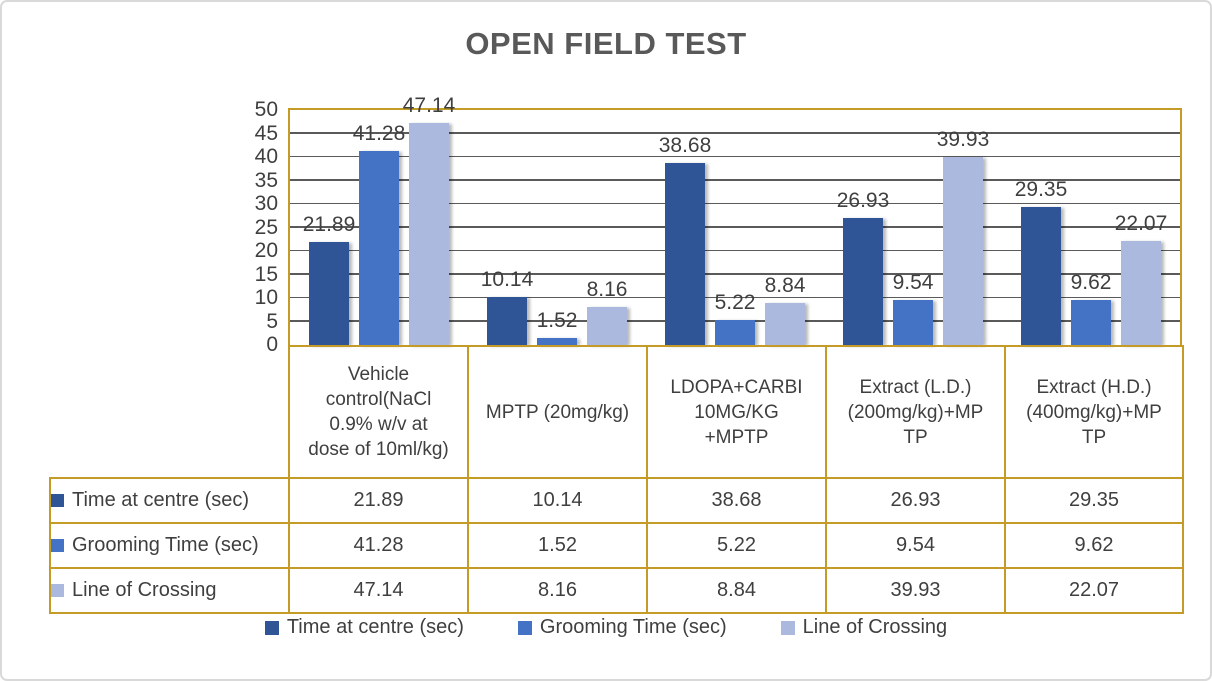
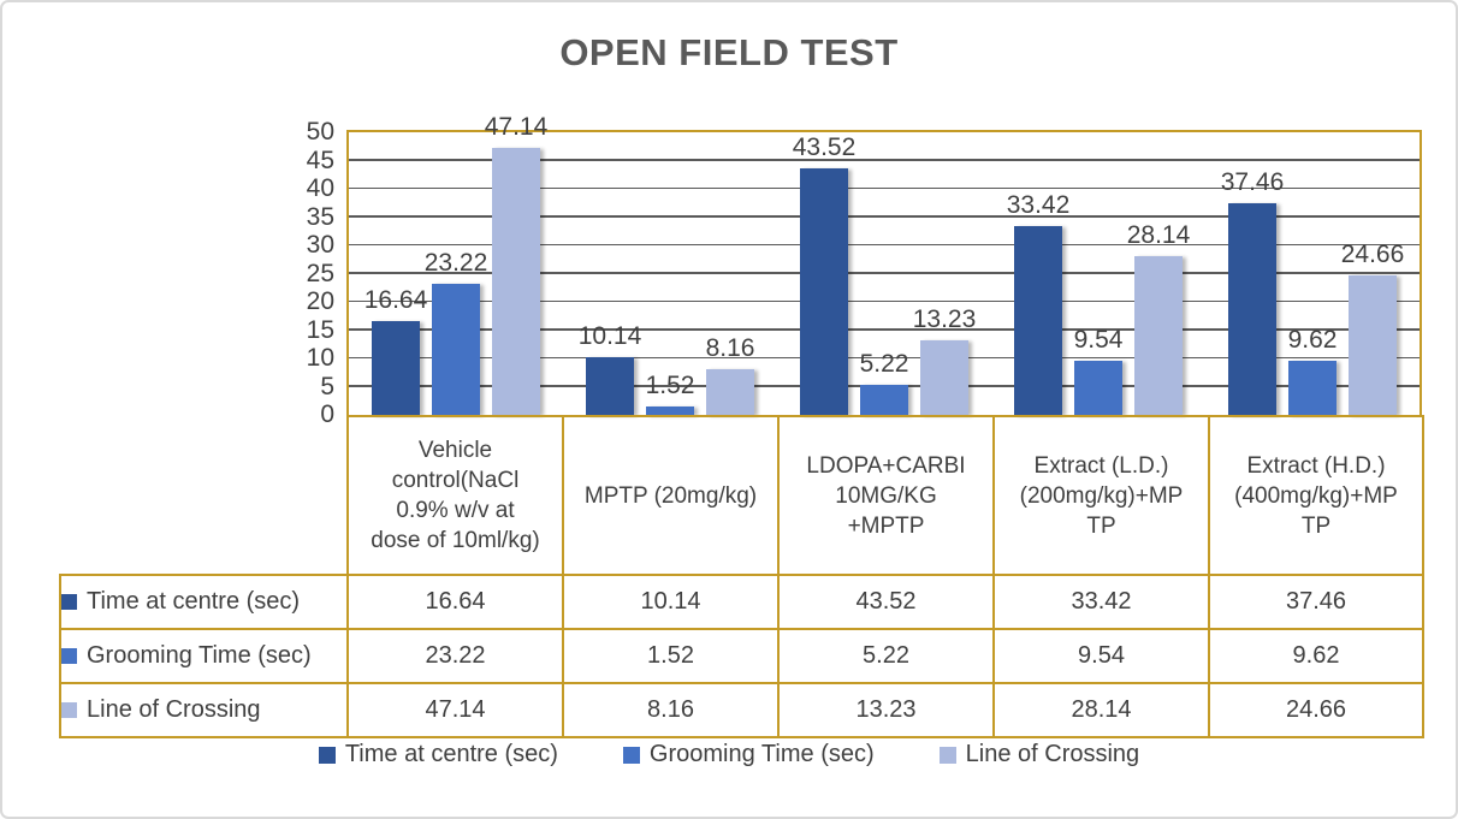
Time at centre (sec)/Vehicle control(NaCl 0.9% w/v at dose of 10ml/kg): 21.89 -> 16.64
Grooming Time (sec)/Vehicle control(NaCl 0.9% w/v at dose of 10ml/kg): 41.28 -> 23.22
Time at centre (sec)/LDOPA+CARBI 10MG/KG +MPTP: 38.68 -> 43.52
Line of Crossing/LDOPA+CARBI 10MG/KG +MPTP: 8.84 -> 13.23
Time at centre (sec)/Extract (L.D.) (200mg/kg)+MPTP: 26.93 -> 33.42
Line of Crossing/Extract (L.D.) (200mg/kg)+MPTP: 39.93 -> 28.14
Time at centre (sec)/Extract (H.D.) (400mg/kg)+MPTP: 29.35 -> 37.46
Line of Crossing/Extract (H.D.) (400mg/kg)+MPTP: 22.07 -> 24.66
